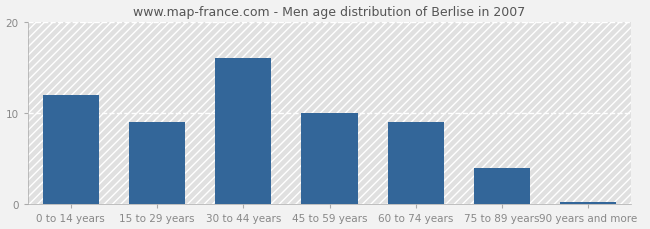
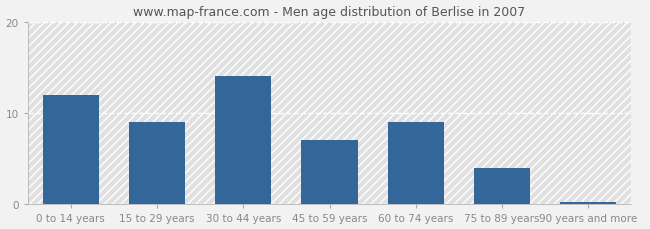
30 to 44 years: 16.0 -> 14.0
45 to 59 years: 10.0 -> 7.0
